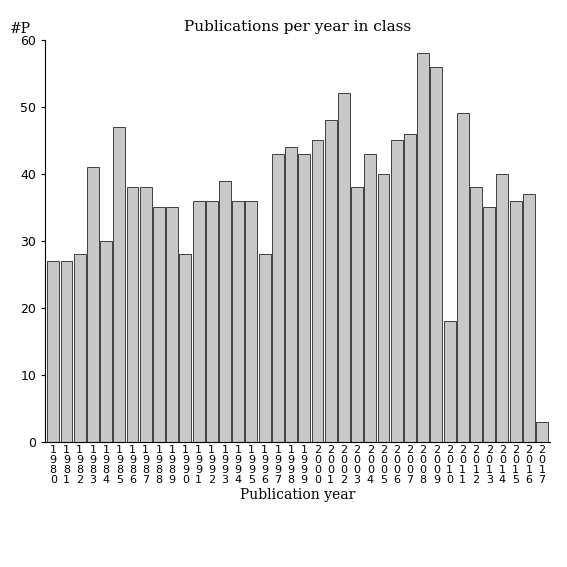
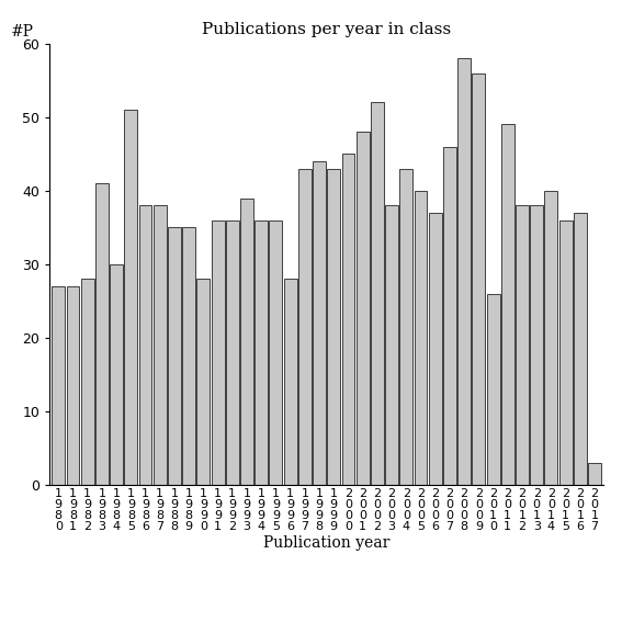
1 9 8 5: 47 -> 51
2 0 0 6: 45 -> 37
2 0 1 0: 18 -> 26
2 0 1 3: 35 -> 38
